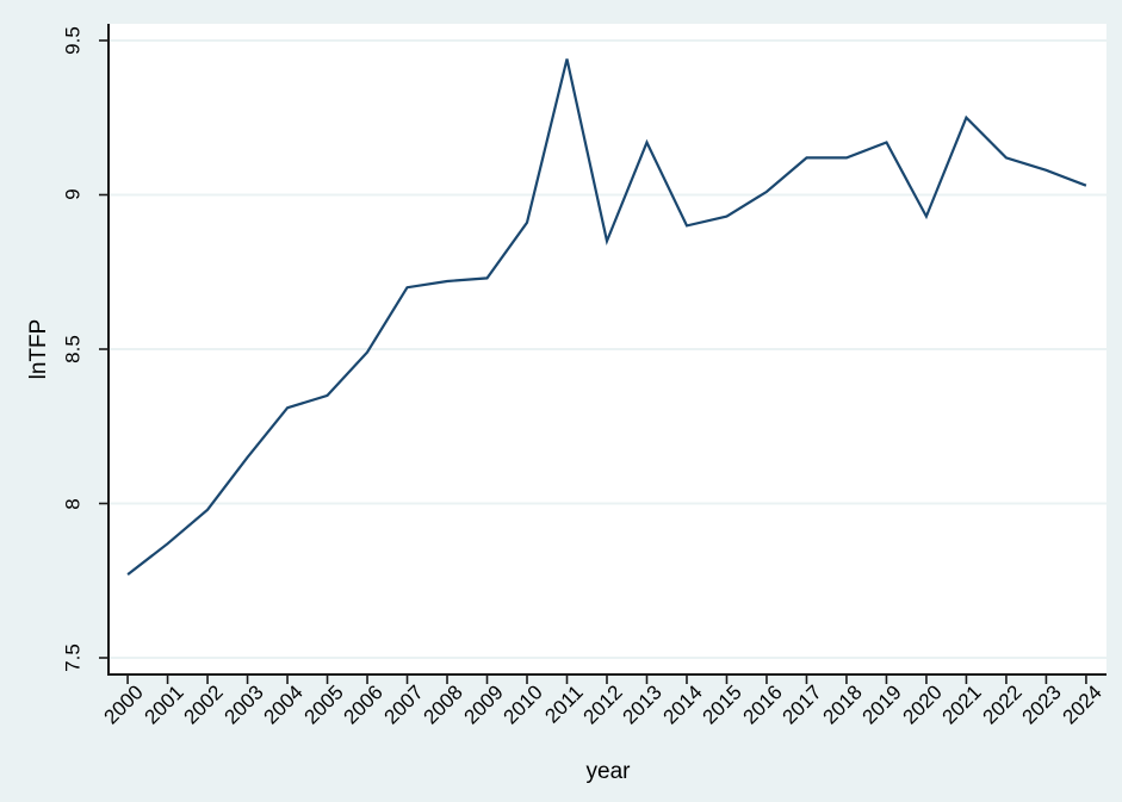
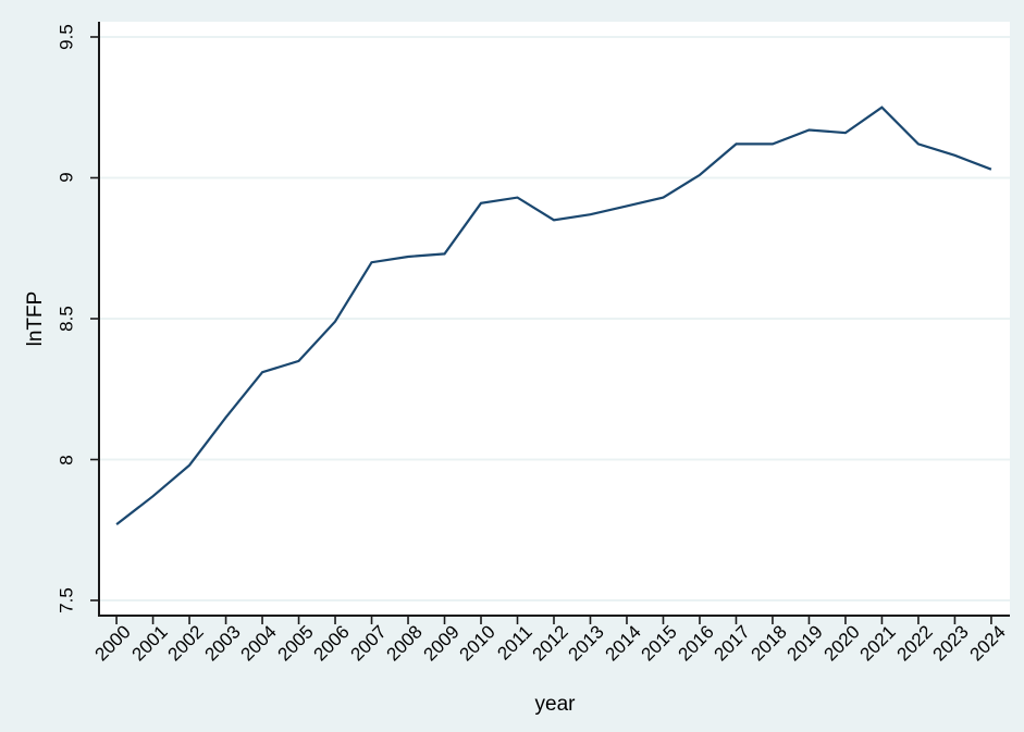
2011: 9.44 -> 8.93
2013: 9.17 -> 8.87
2020: 8.93 -> 9.16
